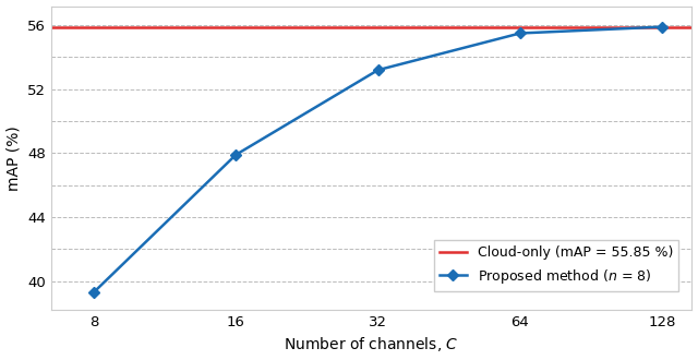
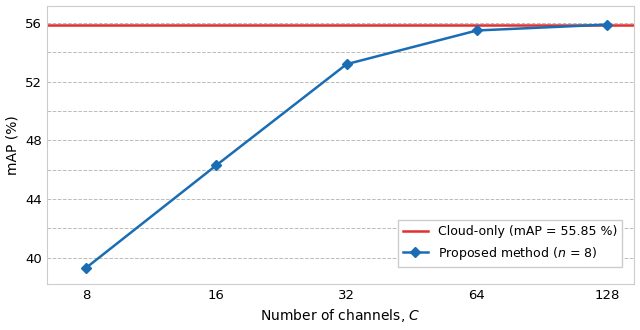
16: 47.9 -> 46.3
